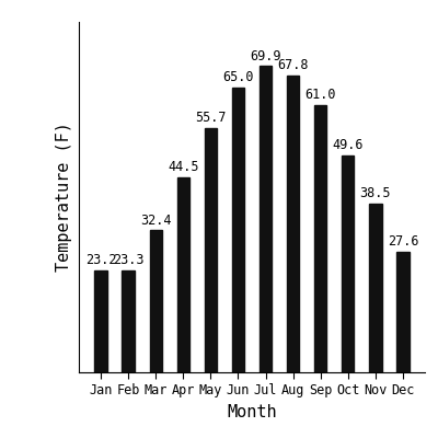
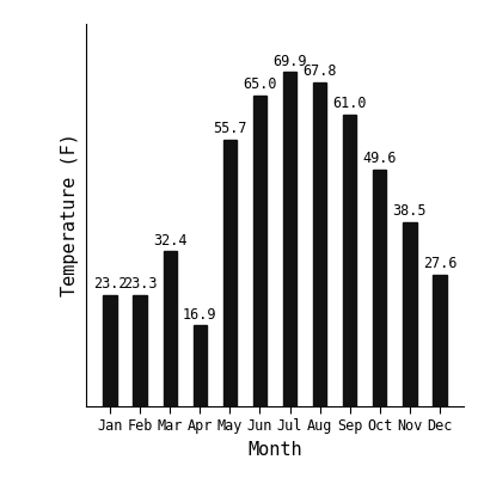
Apr: 44.5 -> 16.9
